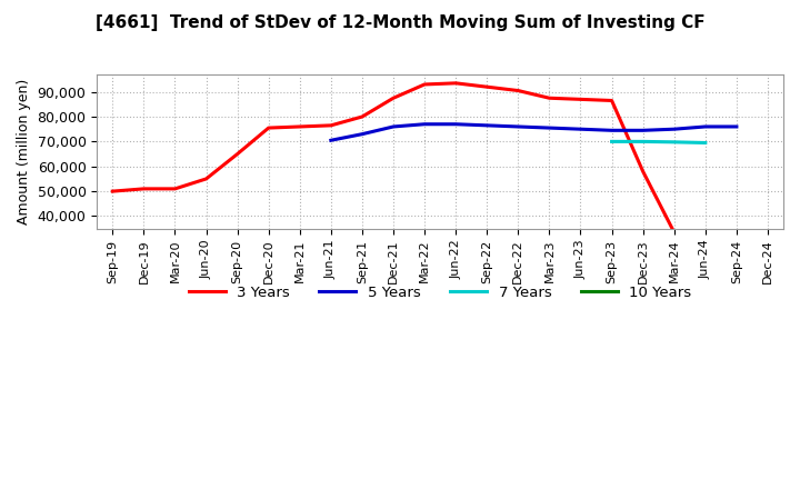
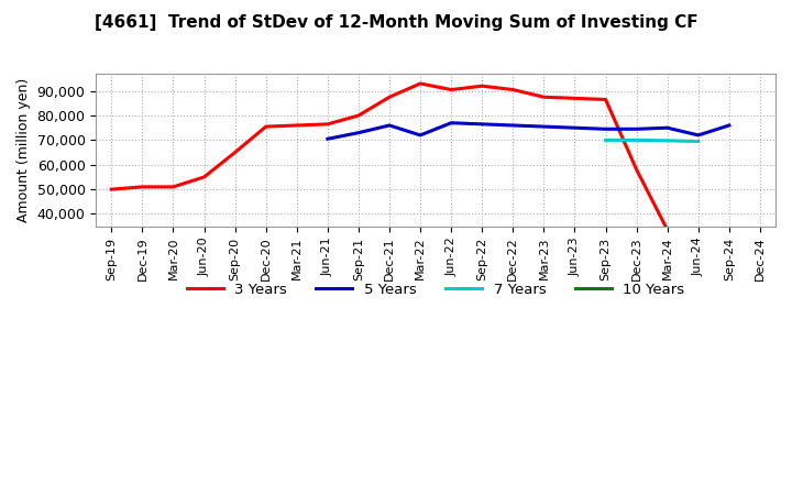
5 Years/Mar-22: 77,000 -> 72,000
3 Years/Jun-22: 93,500 -> 90,500
5 Years/Jun-24: 76,000 -> 72,000
